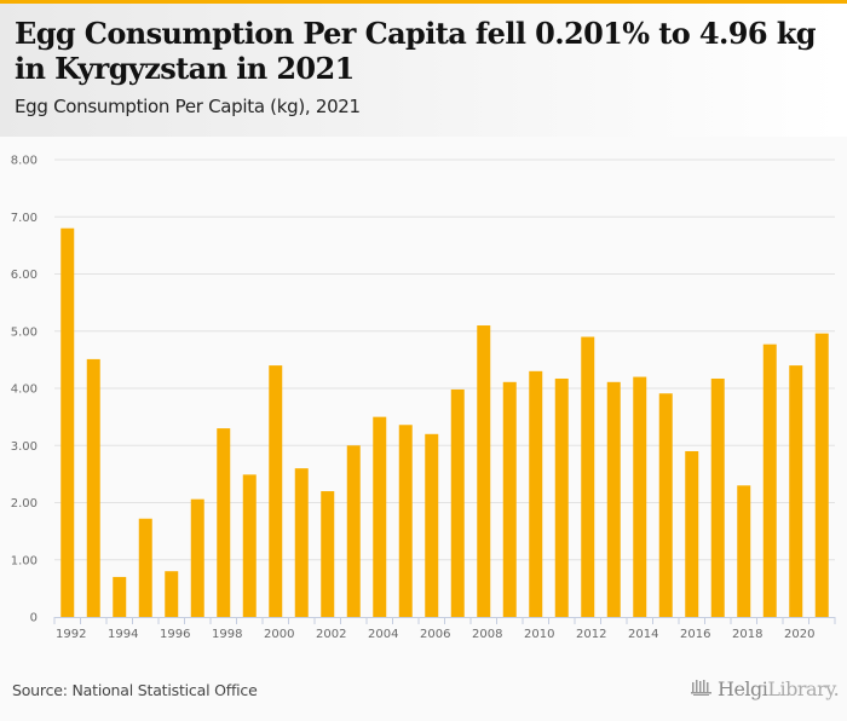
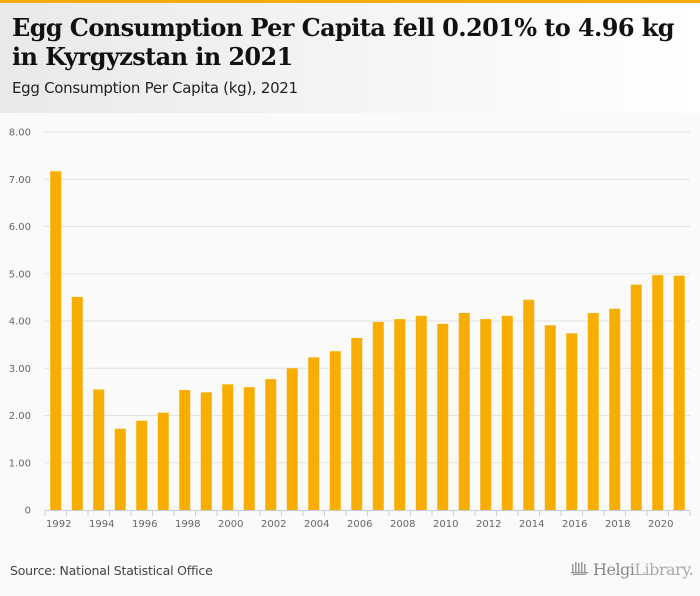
1992: 6.8 -> 7.2
1994: 0.7 -> 2.5
1996: 0.8 -> 1.9
1998: 3.3 -> 2.5
2000: 4.4 -> 2.7
2002: 2.2 -> 2.8
2004: 3.5 -> 3.2
2006: 3.2 -> 3.6
2008: 5.1 -> 4.0
2010: 4.3 -> 3.9
2012: 4.9 -> 4.0
2014: 4.2 -> 4.5
2016: 2.9 -> 3.7
2018: 2.3 -> 4.3
2020: 4.4 -> 5.0
